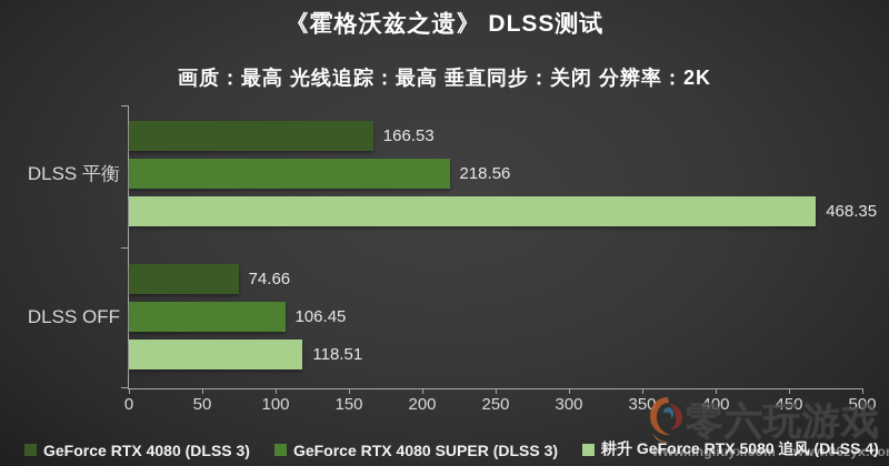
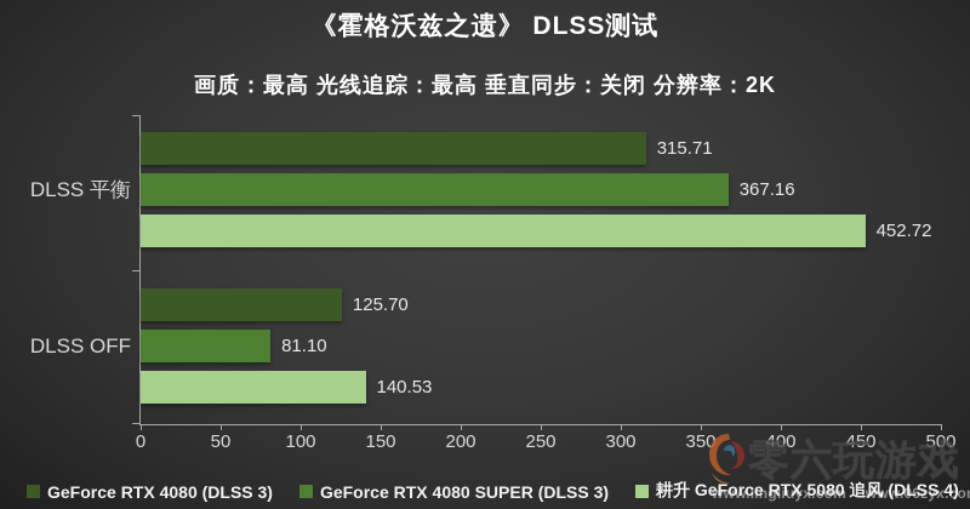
GeForce RTX 4080 (DLSS 3)/DLSS 平衡: 166.53 -> 315.71
GeForce RTX 4080 SUPER (DLSS 3)/DLSS 平衡: 218.56 -> 367.16
耕升 GeForce RTX 5080 追风 (DLSS 4)/DLSS 平衡: 468.35 -> 452.72
GeForce RTX 4080 (DLSS 3)/DLSS OFF: 74.66 -> 125.70
GeForce RTX 4080 SUPER (DLSS 3)/DLSS OFF: 106.45 -> 81.10
耕升 GeForce RTX 5080 追风 (DLSS 4)/DLSS OFF: 118.51 -> 140.53
